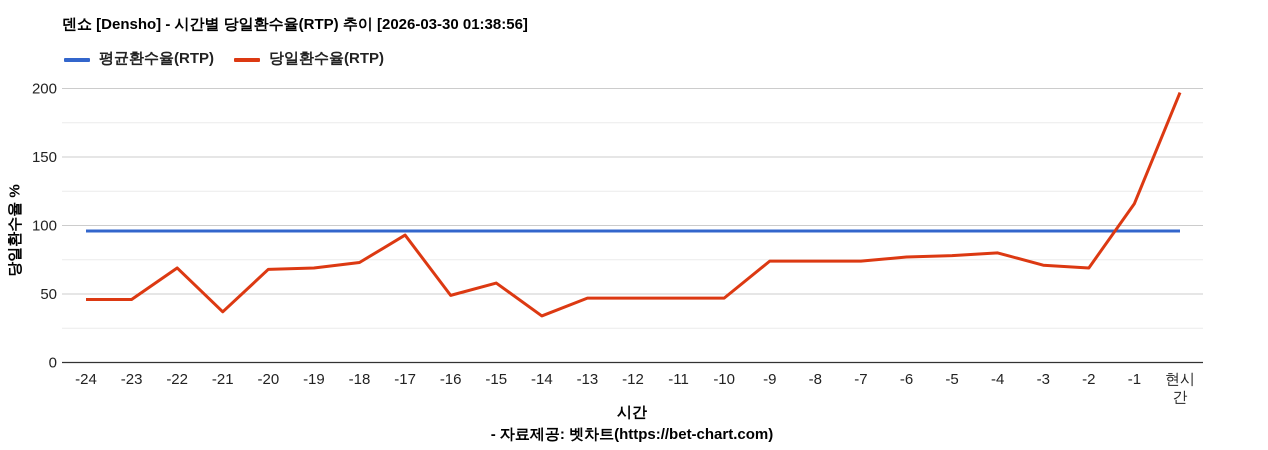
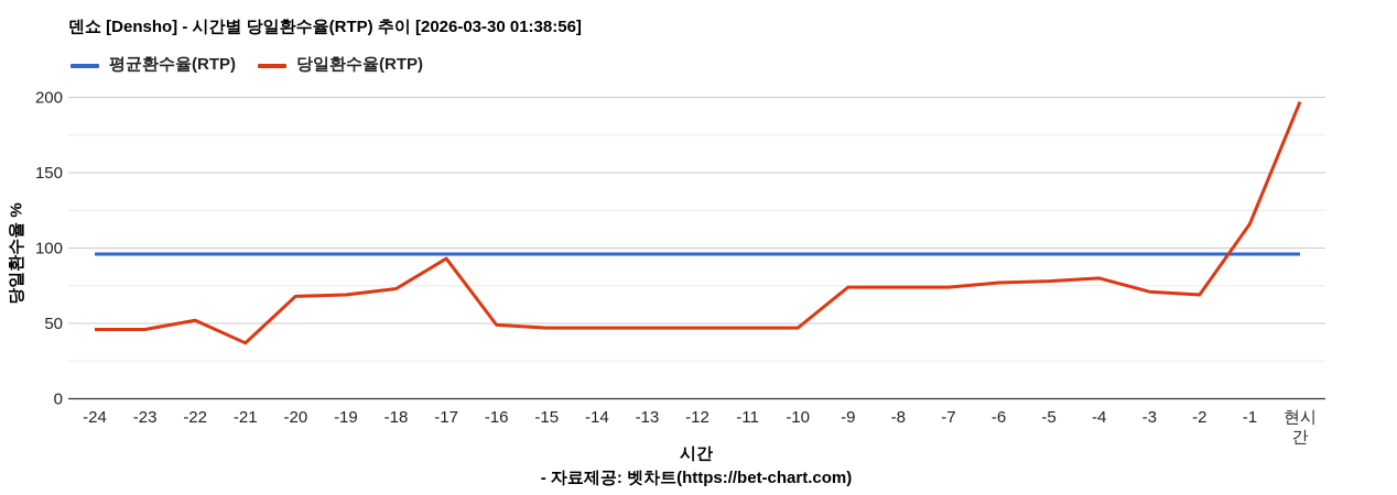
당일환수율(RTP)/-22: 69 -> 52
당일환수율(RTP)/-15: 58 -> 47
당일환수율(RTP)/-14: 34 -> 47
